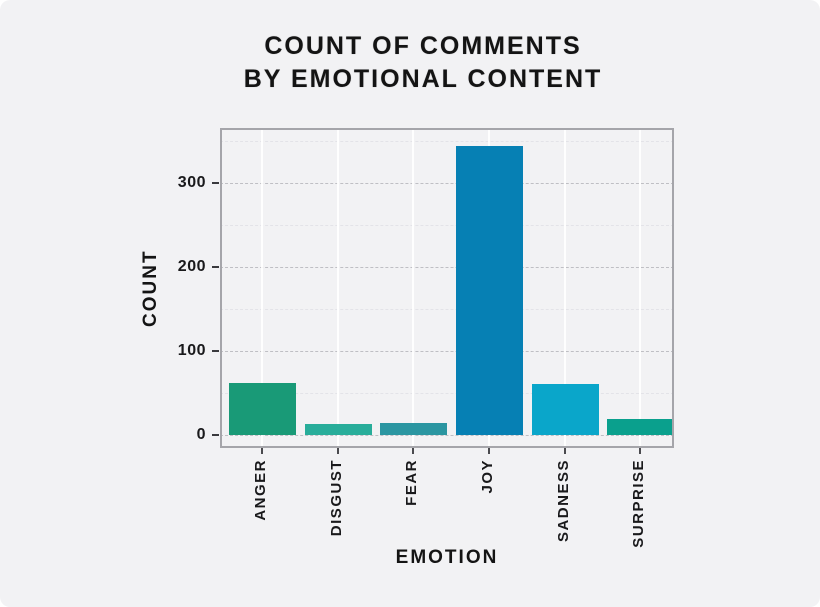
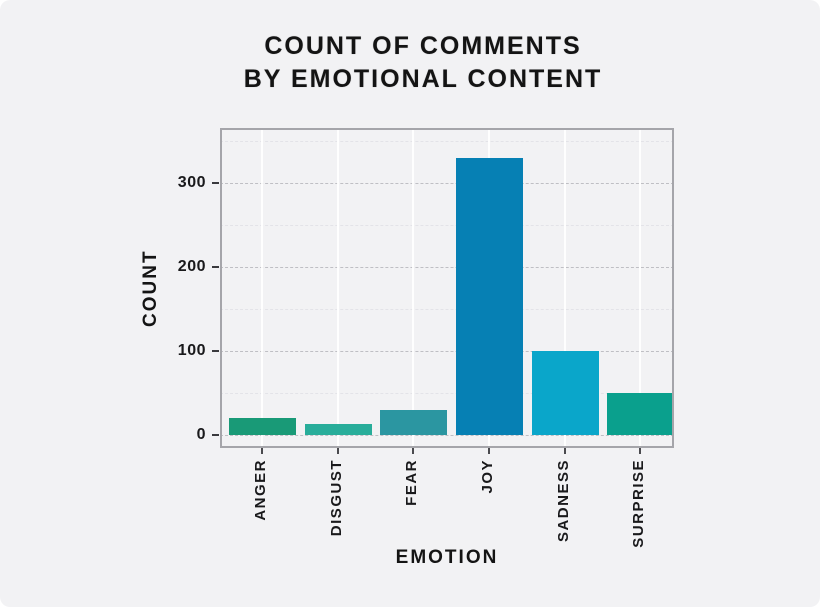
ANGER: 60 -> 20
FEAR: 10 -> 30
JOY: 340 -> 330
SADNESS: 60 -> 100
SURPRISE: 20 -> 50
